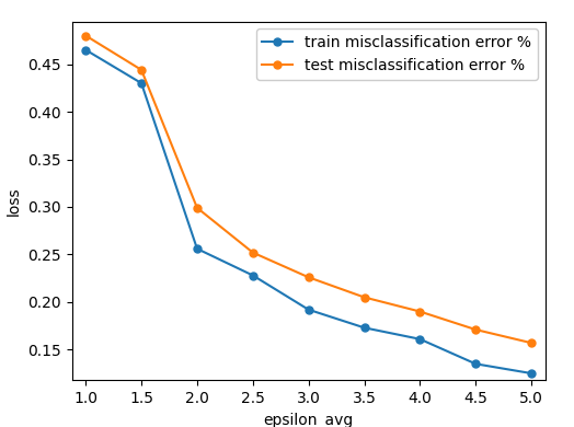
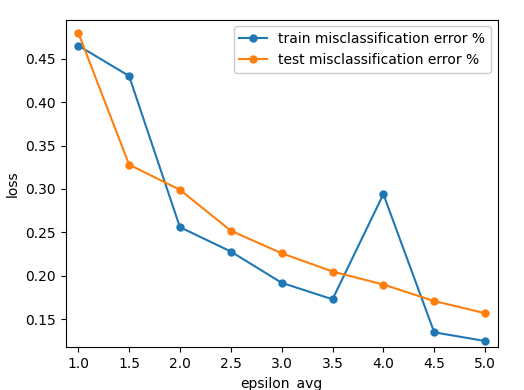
test misclassification error %/1.5: 0.444 -> 0.328
train misclassification error %/4.0: 0.161 -> 0.294
